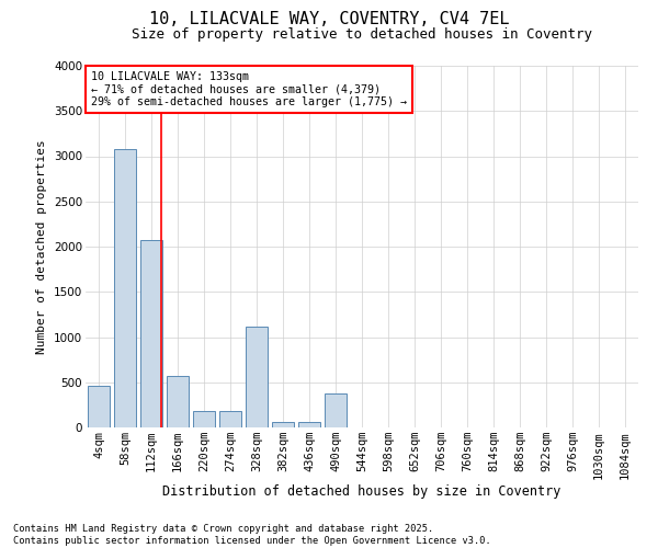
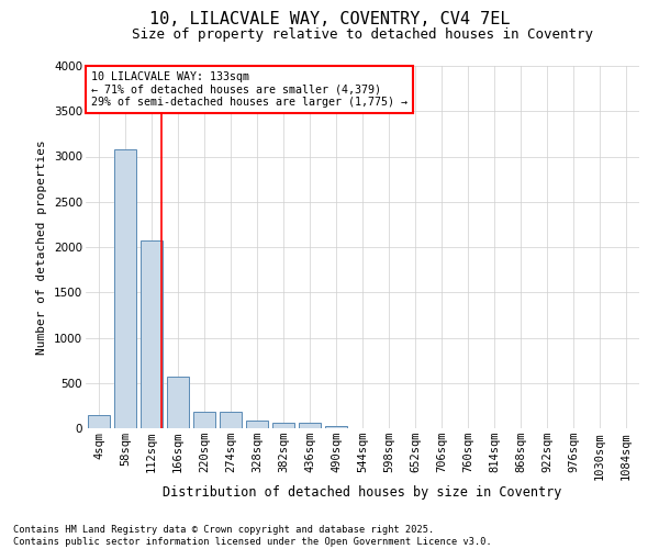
4sqm: 460 -> 150
328sqm: 1120 -> 80
490sqm: 380 -> 30
